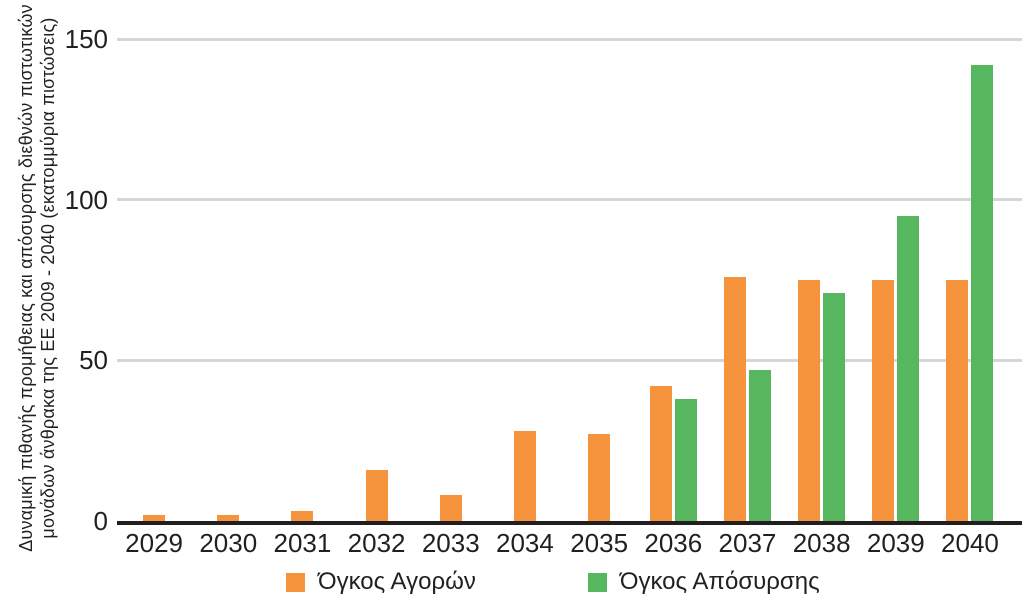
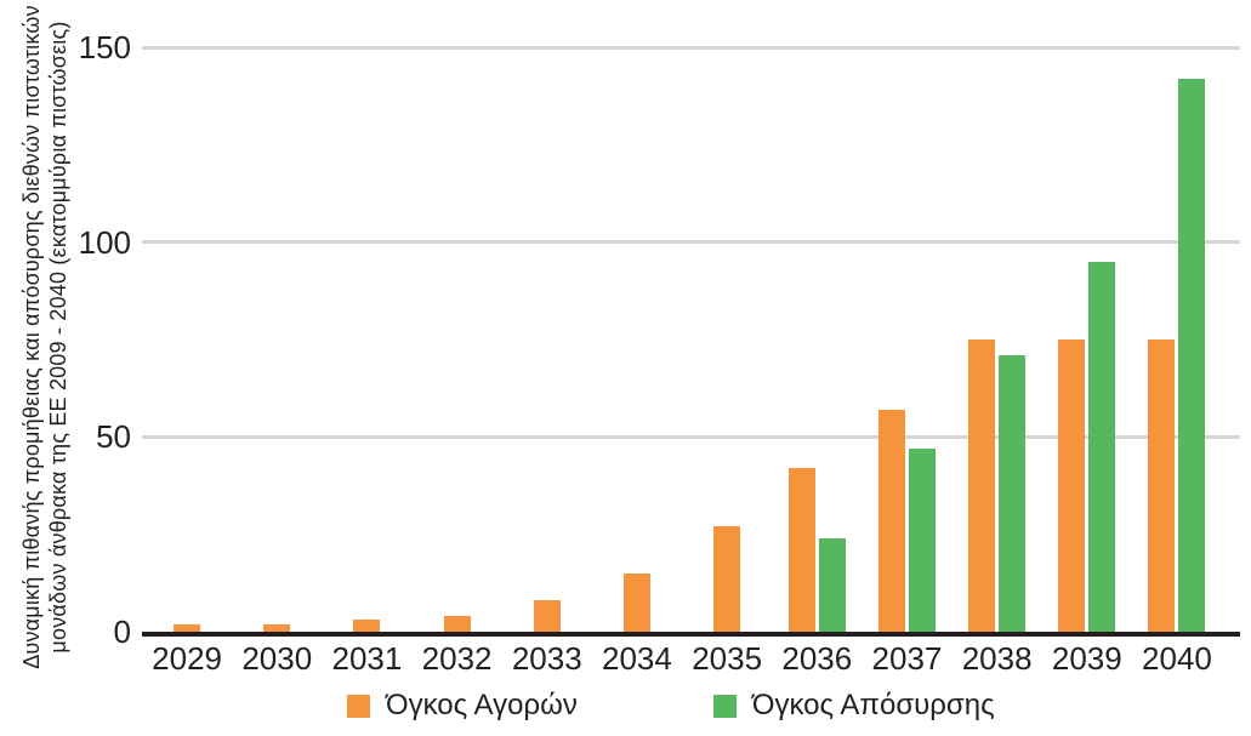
Όγκος Αγορών/2032: 16 -> 4
Όγκος Αγορών/2034: 28 -> 15
Όγκος Απόσυρσης/2036: 38 -> 24
Όγκος Αγορών/2037: 76 -> 57
